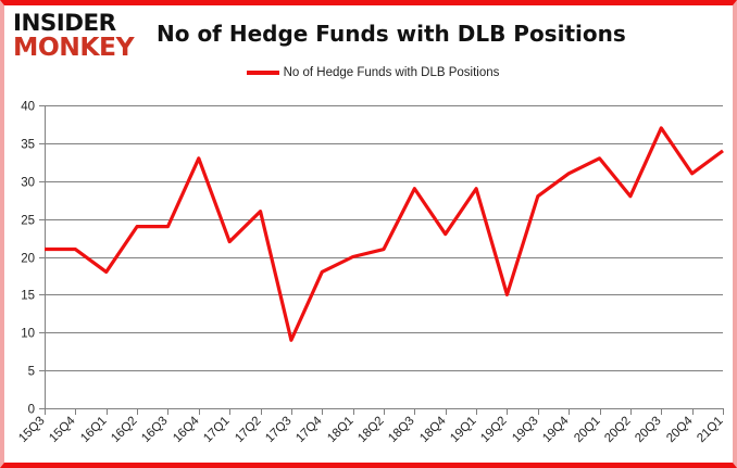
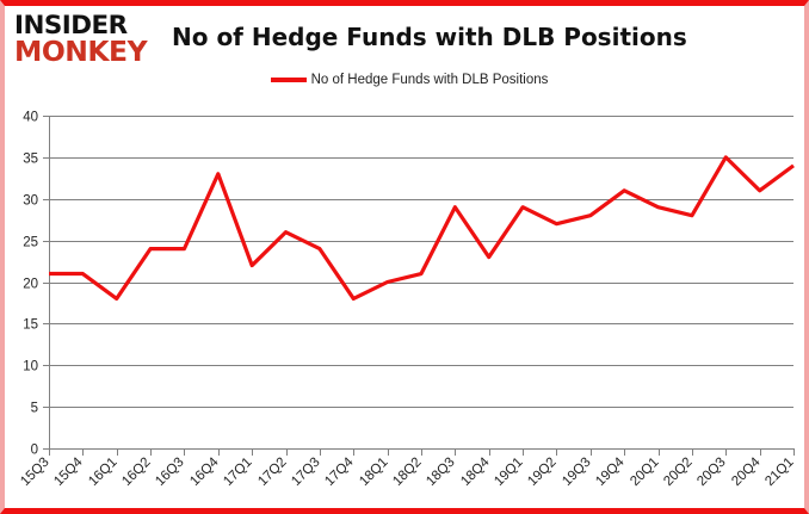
17Q3: 9 -> 24
19Q2: 15 -> 27
20Q1: 33 -> 29
20Q3: 37 -> 35
